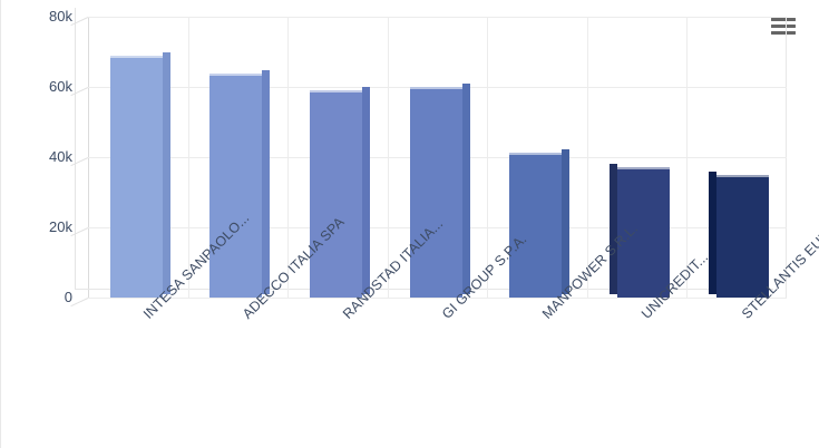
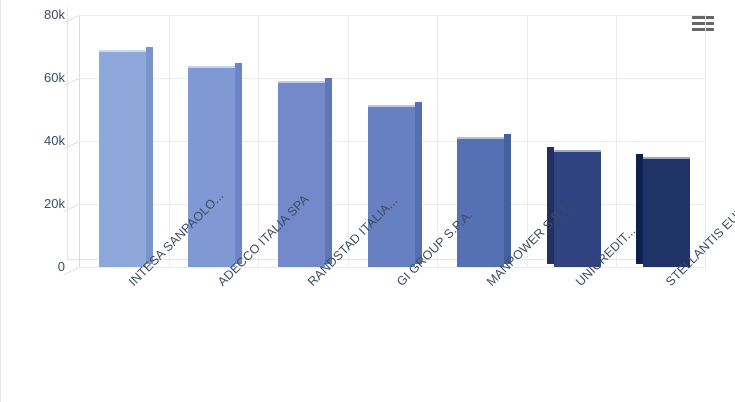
GI GROUP S.P.A.: 60k -> 51k
